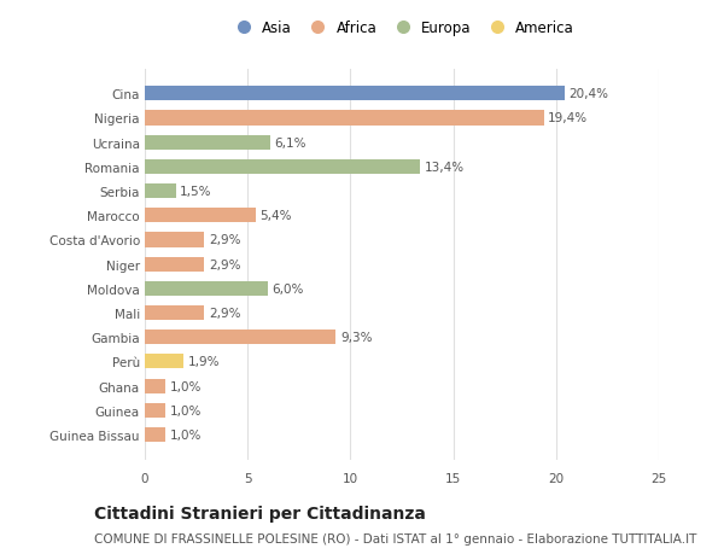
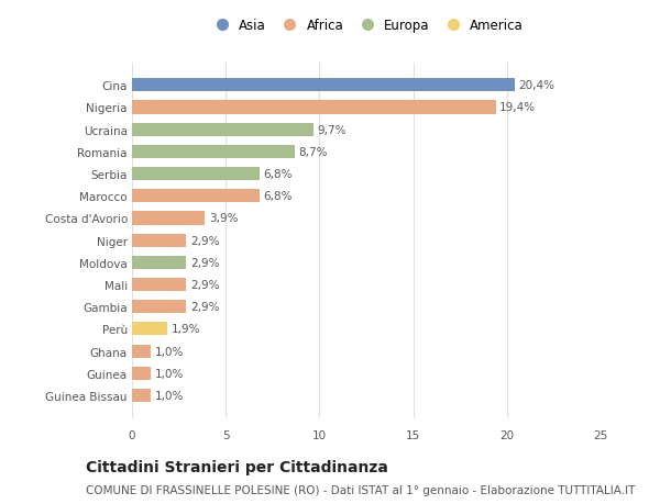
Ucraina: 6,1% -> 9,7%
Romania: 13,4% -> 8,7%
Serbia: 1,5% -> 6,8%
Marocco: 5,4% -> 6,8%
Costa d'Avorio: 2,9% -> 3,9%
Moldova: 6,0% -> 2,9%
Gambia: 9,3% -> 2,9%
